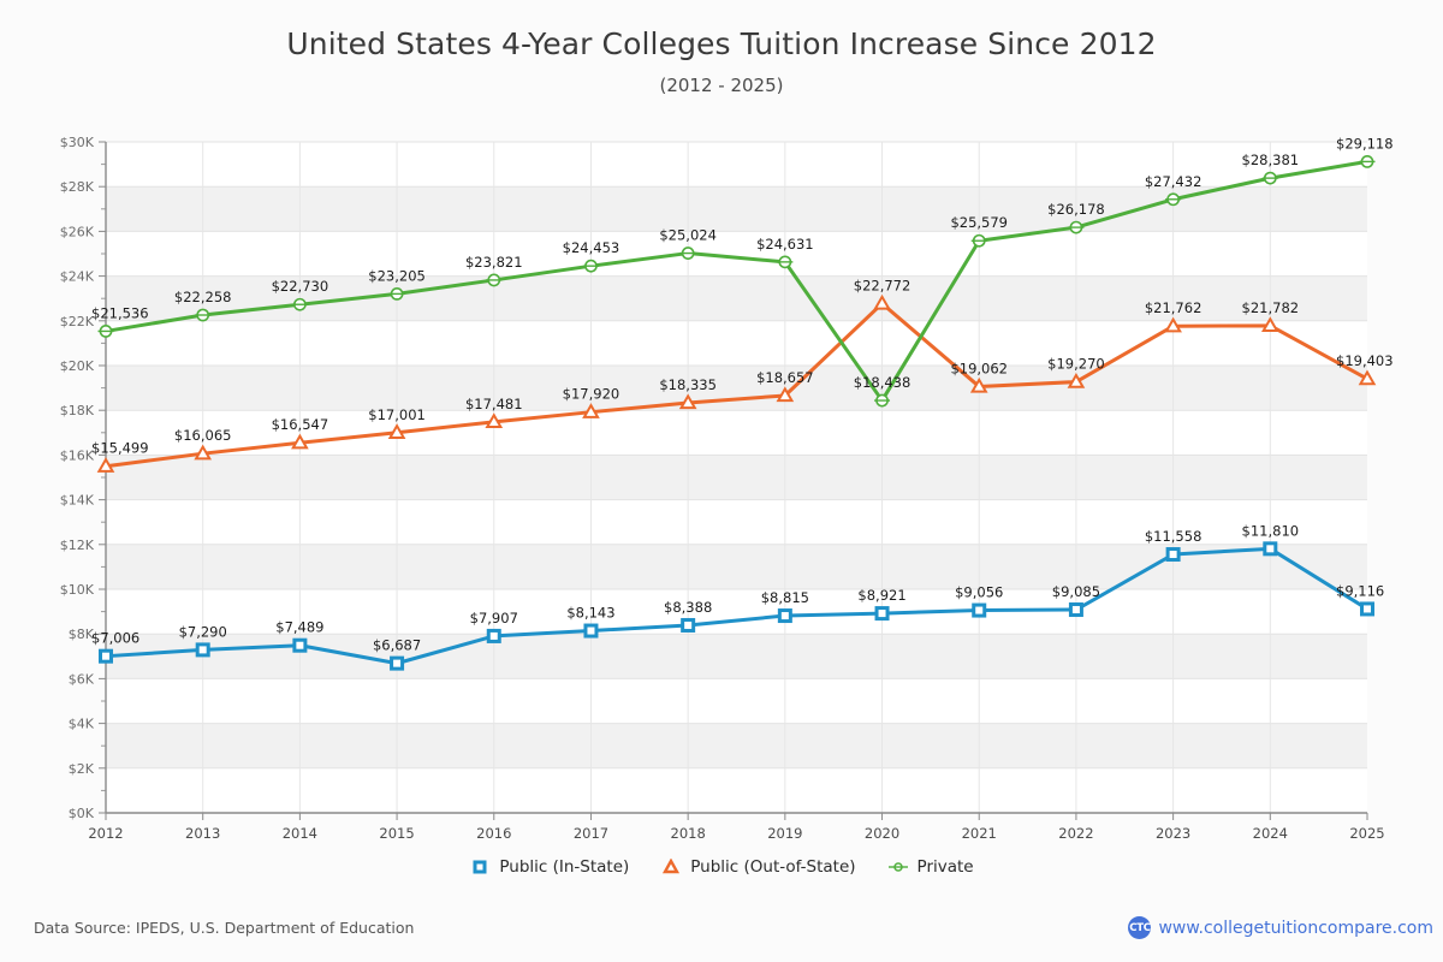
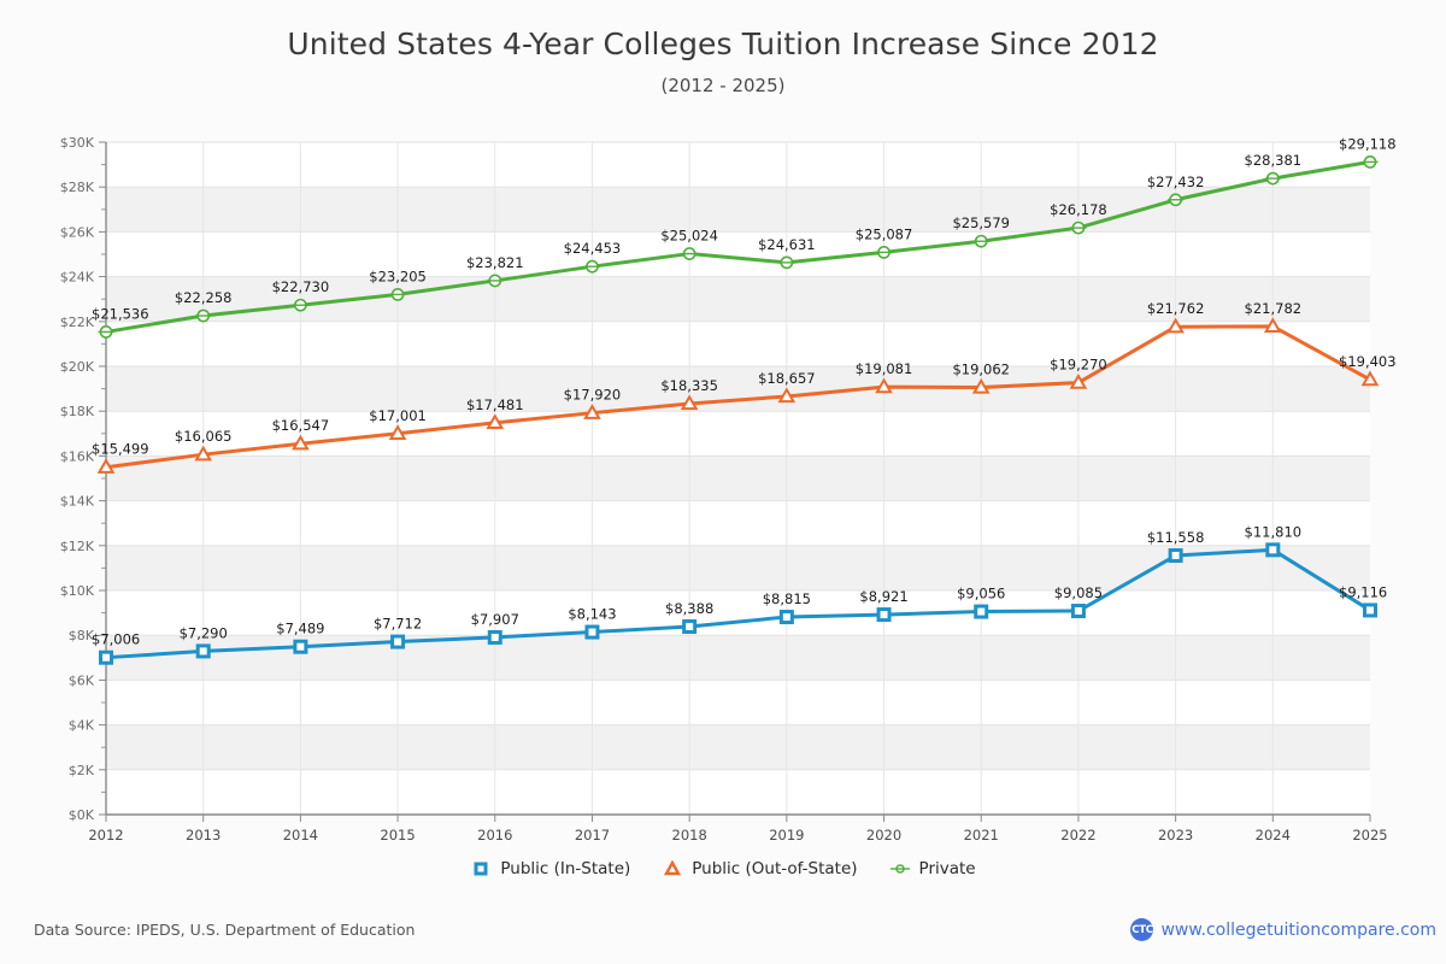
Public (In-State)/2015: $6,687 -> $7,712
Public (Out-of-State)/2020: $22,772 -> $19,081
Private/2020: $18,438 -> $25,087
